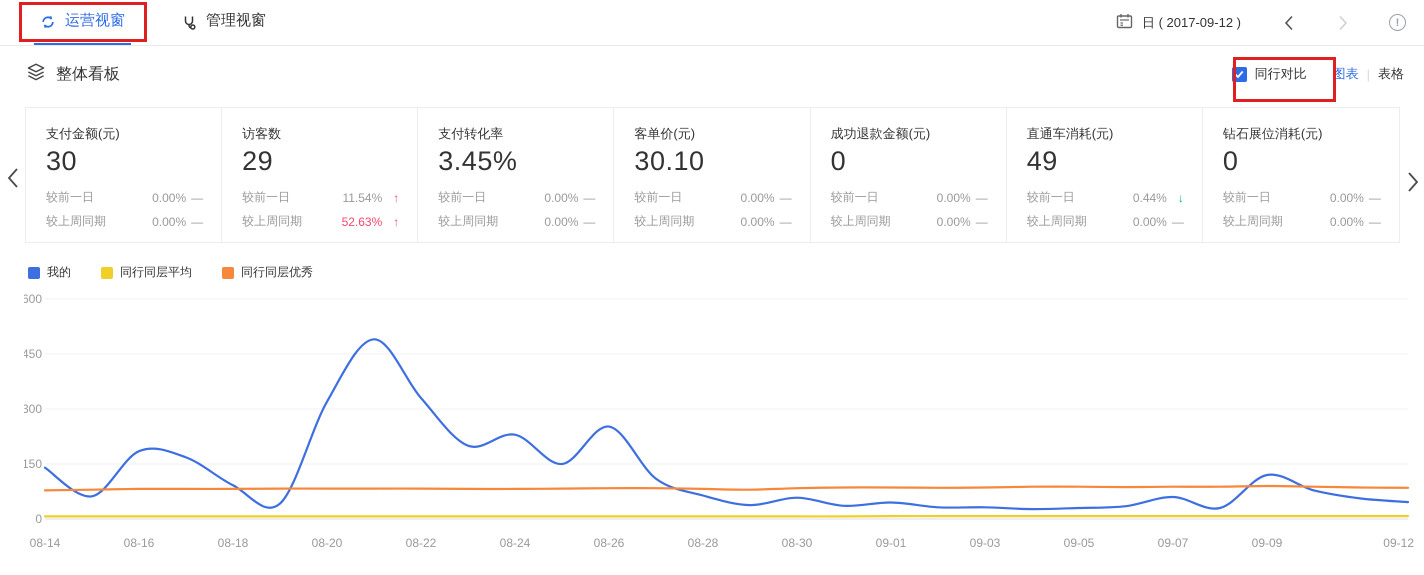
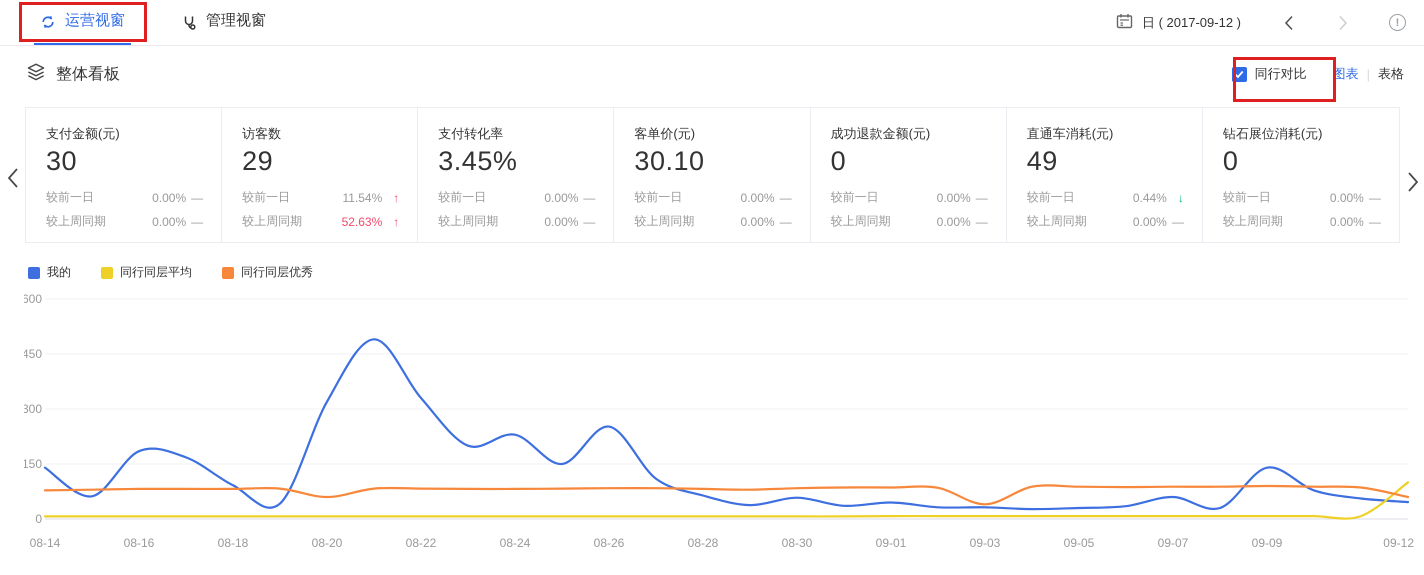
同行同层优秀/08-20: 80 -> 60
同行同层优秀/09-03: 90 -> 40
我的/09-09: 120 -> 140
同行同层平均/09-12: 10 -> 100
同行同层优秀/09-12: 80 -> 60
